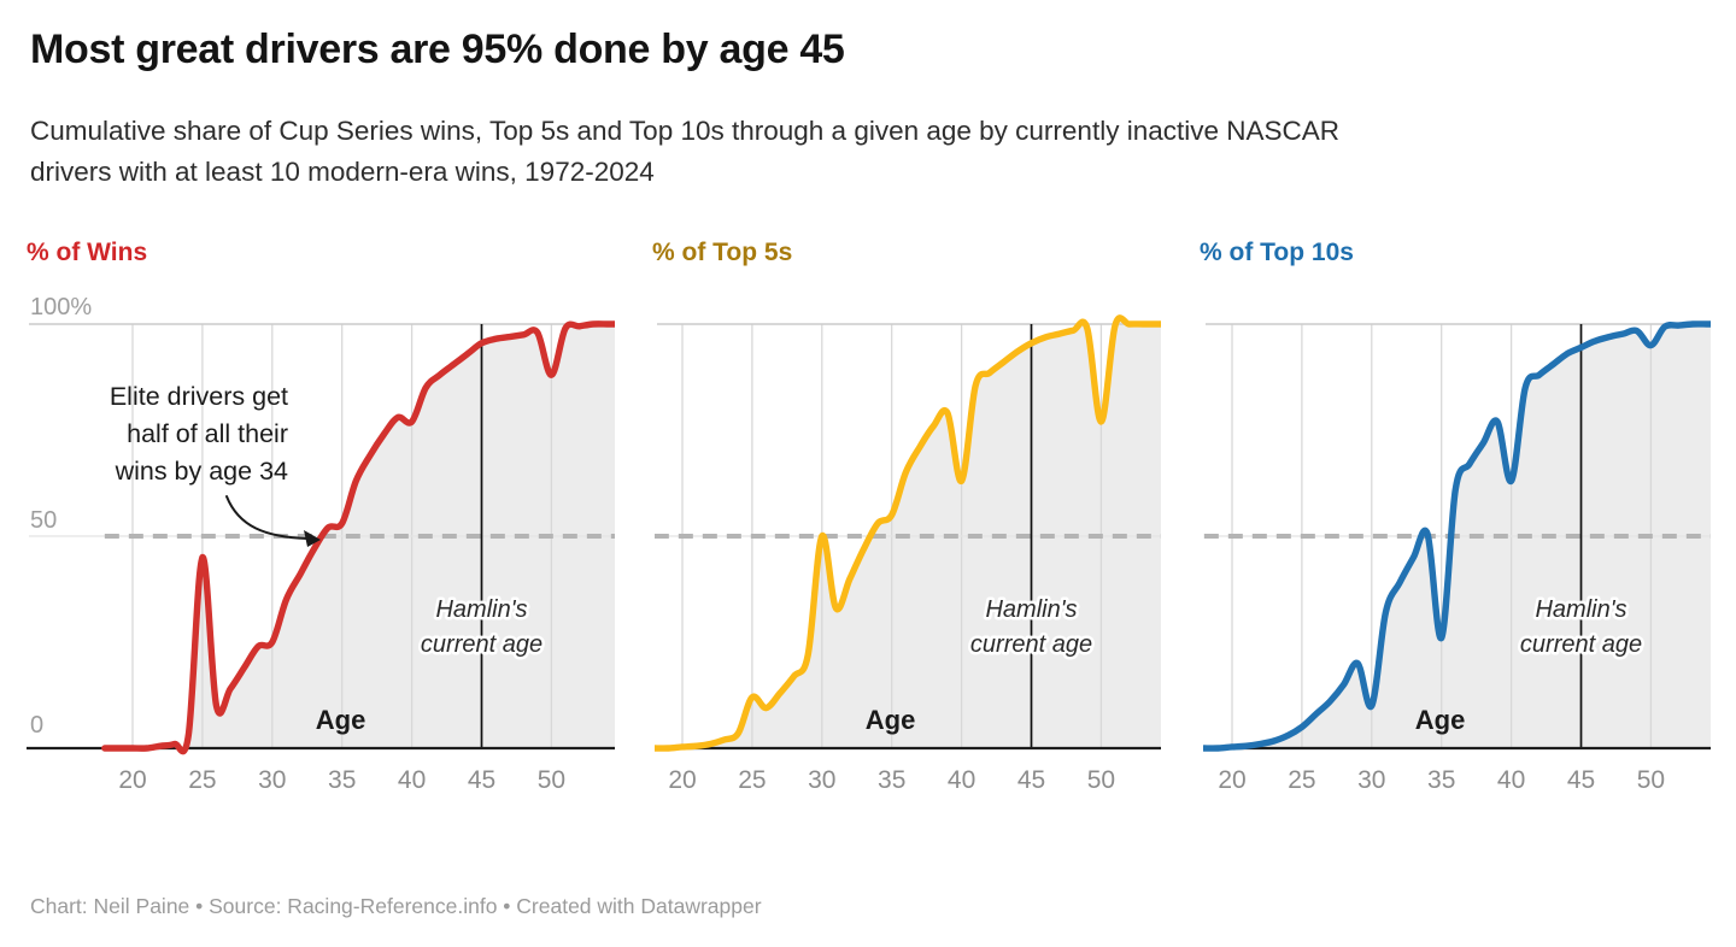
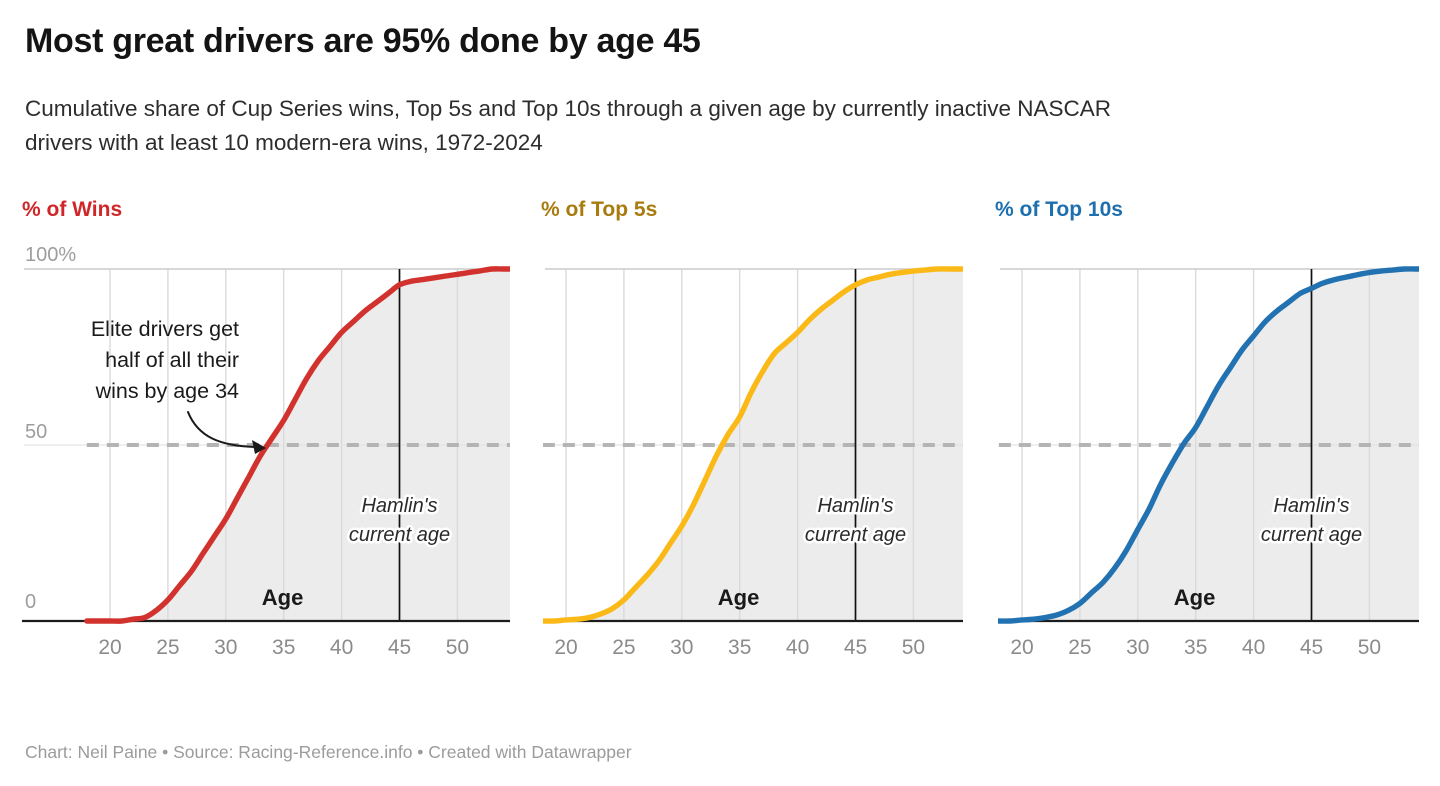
% of Wins/25: 45% -> 6%
% of Top 5s/25: 12% -> 6%
% of Wins/30: 25% -> 29%
% of Top 5s/30: 50% -> 27%
% of Top 10s/30: 10% -> 26%
% of Wins/35: 53% -> 57%
% of Top 5s/35: 55% -> 58%
% of Top 10s/35: 26% -> 55%
% of Wins/40: 77% -> 82%
% of Top 5s/40: 63% -> 82%
% of Top 10s/40: 63% -> 81%
% of Wins/50: 88% -> 98%
% of Top 5s/50: 77% -> 99%
% of Top 10s/50: 95% -> 99%
